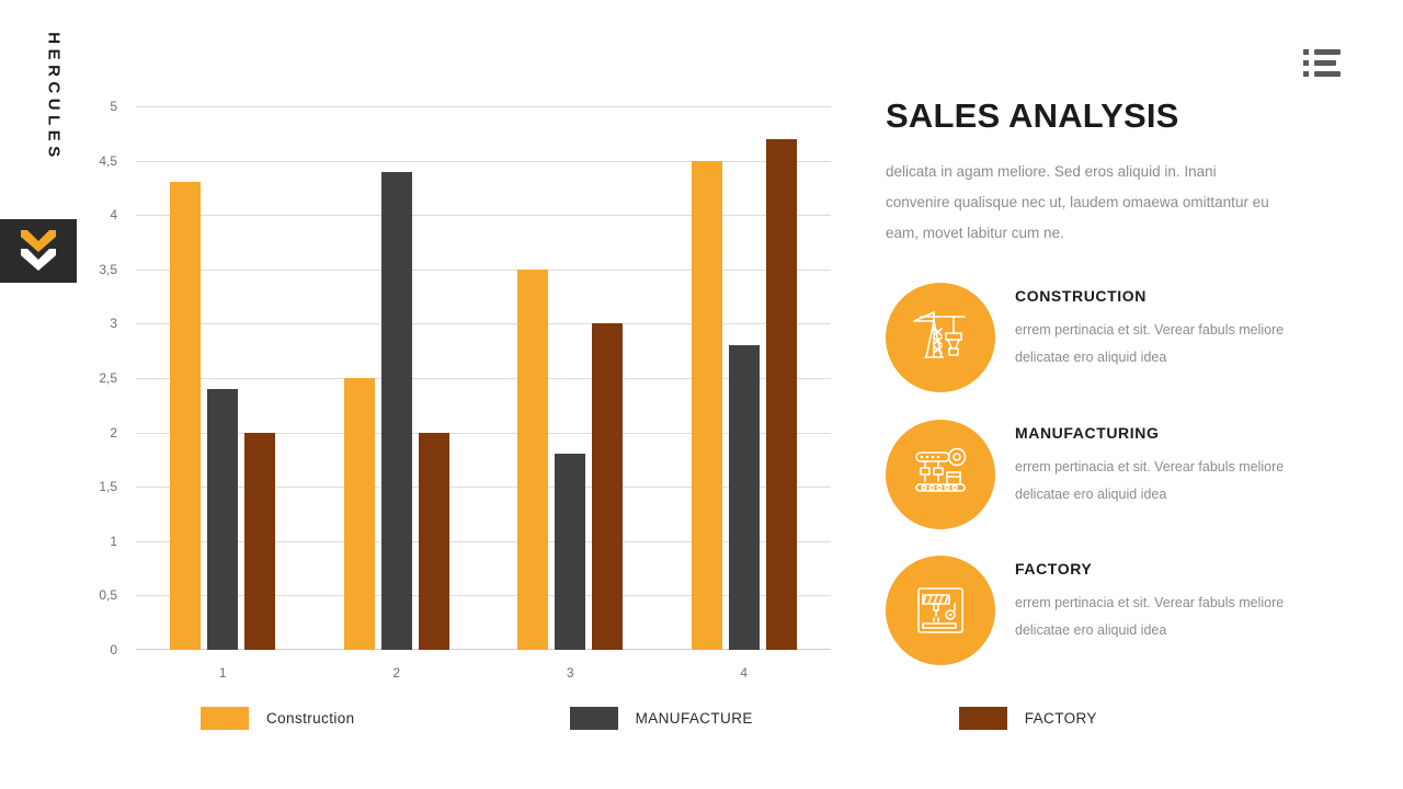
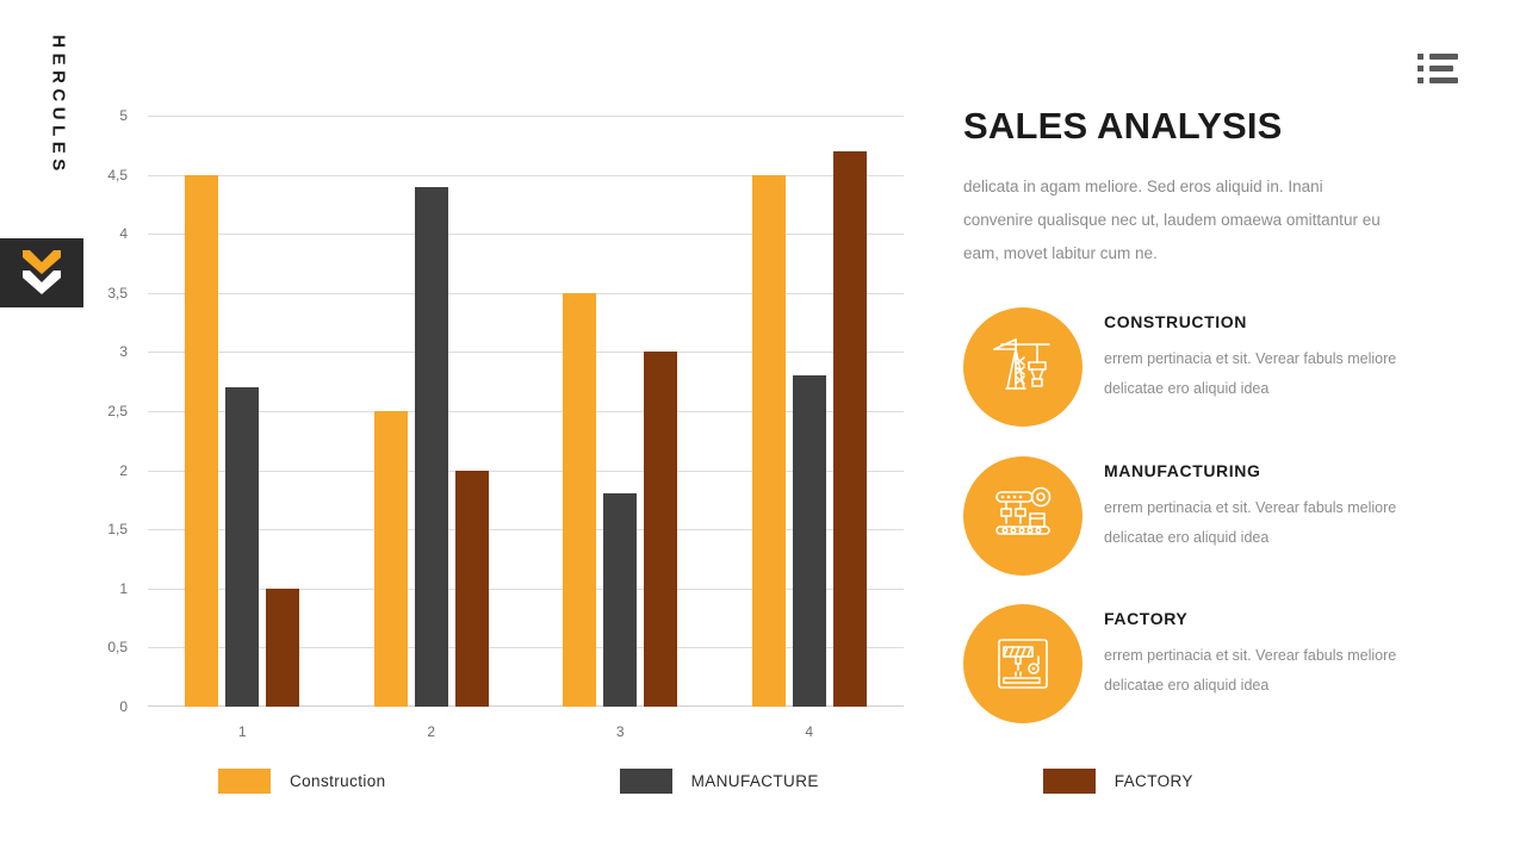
Construction/1: 4,3 -> 4,5
MANUFACTURE/1: 2,4 -> 2,7
FACTORY/1: 2,0 -> 1,0
